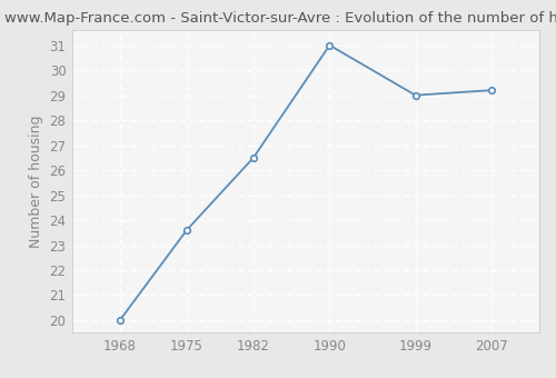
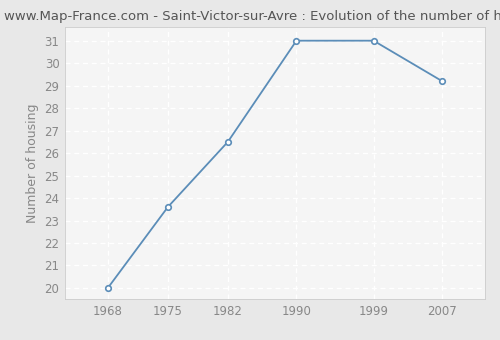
1999: 29.0 -> 31.0
